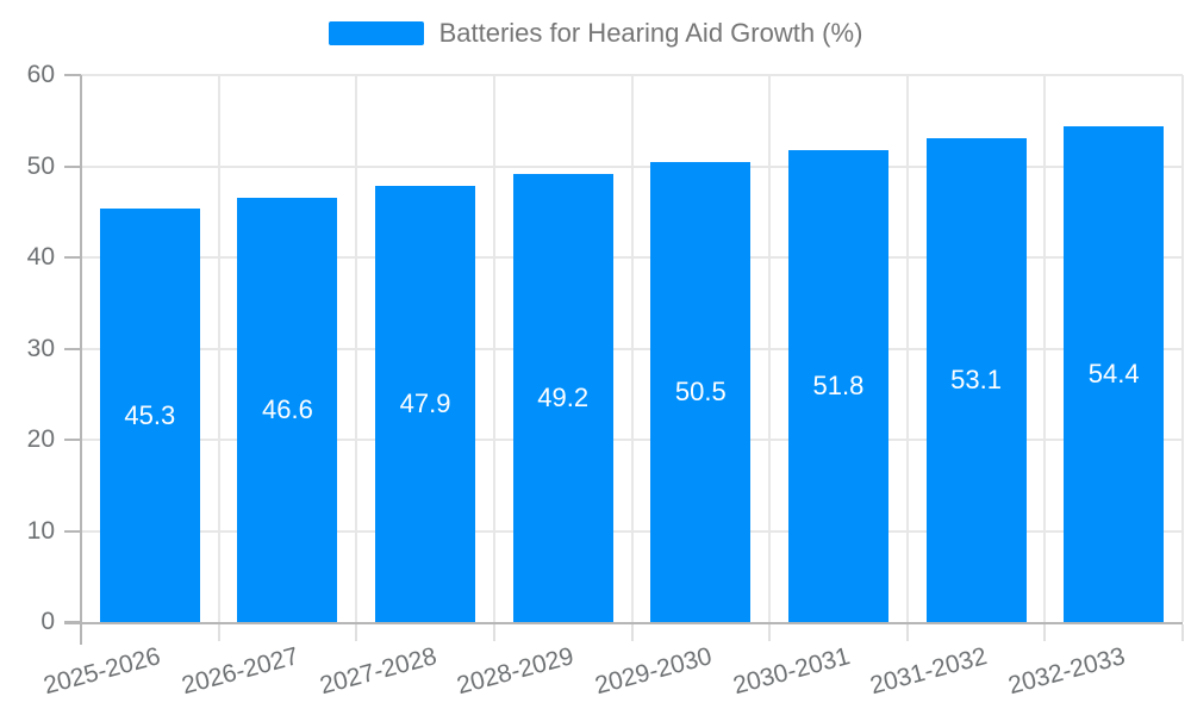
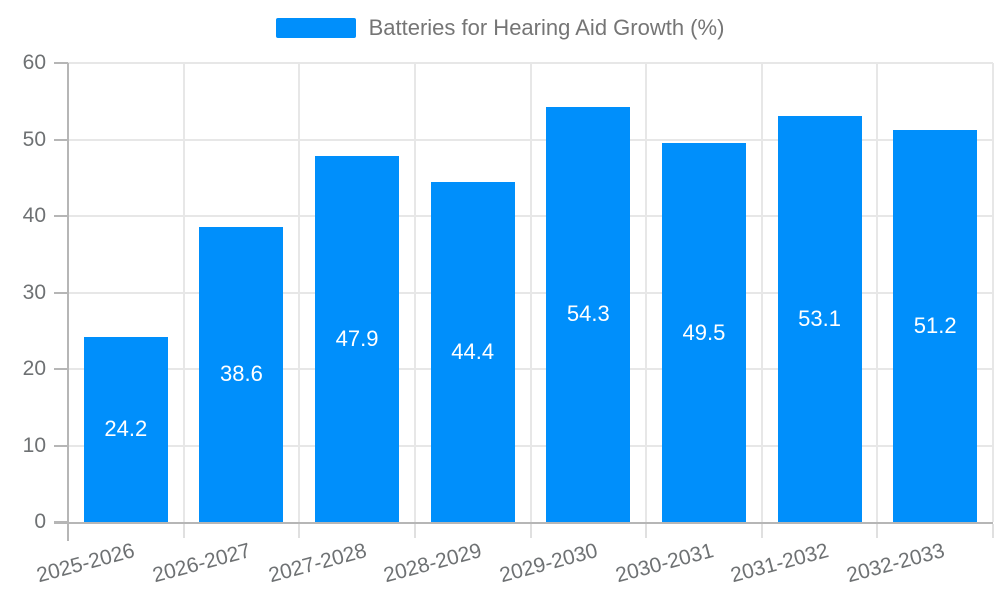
2025-2026: 45.3 -> 24.2
2026-2027: 46.6 -> 38.6
2028-2029: 49.2 -> 44.4
2029-2030: 50.5 -> 54.3
2030-2031: 51.8 -> 49.5
2032-2033: 54.4 -> 51.2
